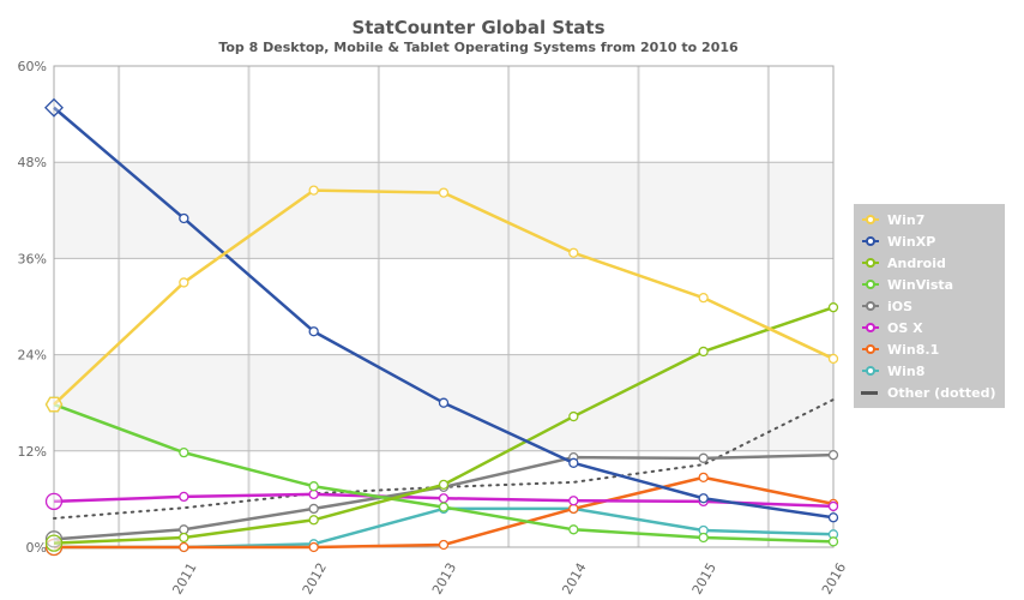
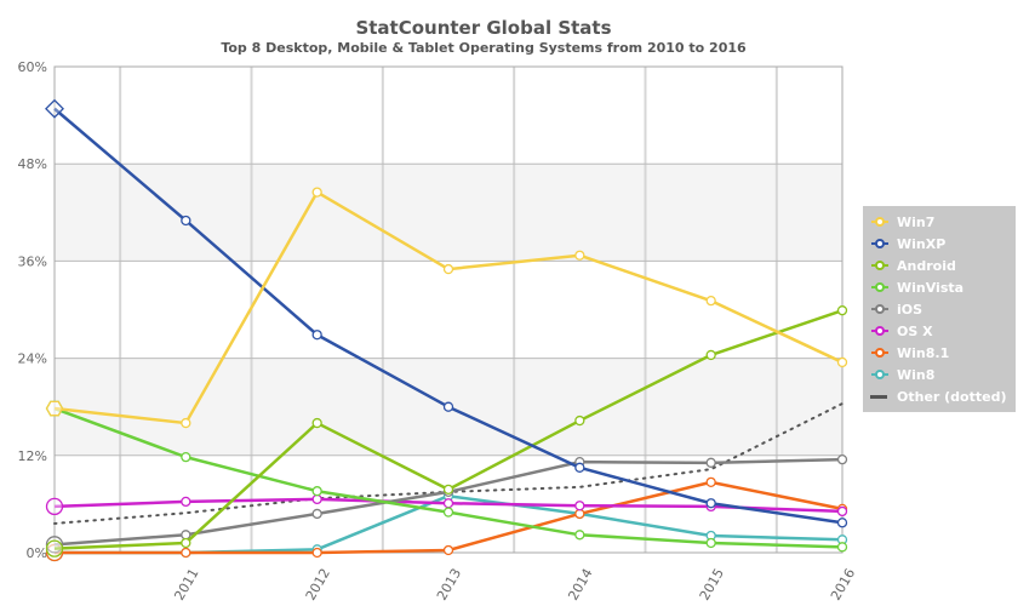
Win7/2011: 33% -> 16%
Android/2012: 3% -> 16%
Win7/2013: 44% -> 35%
Win8/2013: 5% -> 7%
